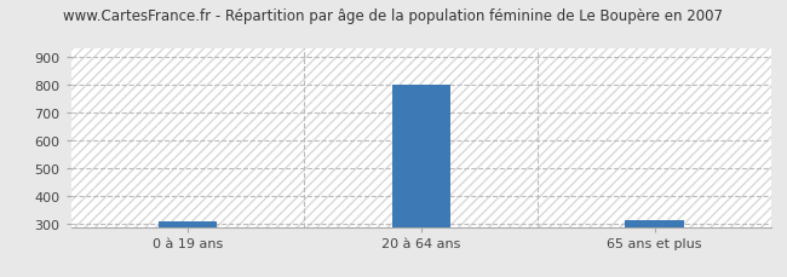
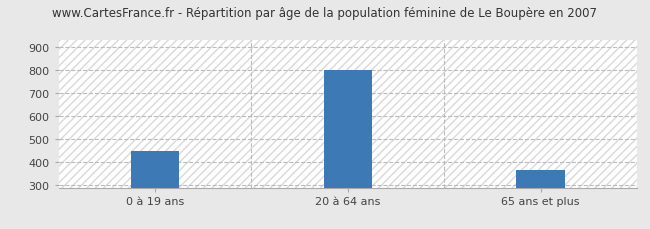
0 à 19 ans: 312 -> 450
65 ans et plus: 315 -> 365
